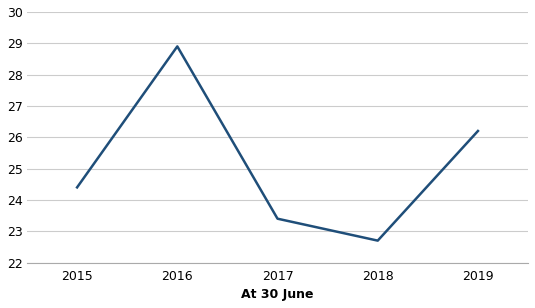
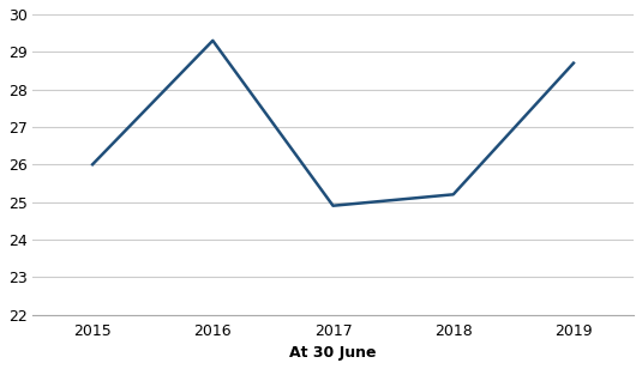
2015: 24.4 -> 26.0
2016: 28.9 -> 29.3
2017: 23.4 -> 24.9
2018: 22.7 -> 25.2
2019: 26.2 -> 28.7
